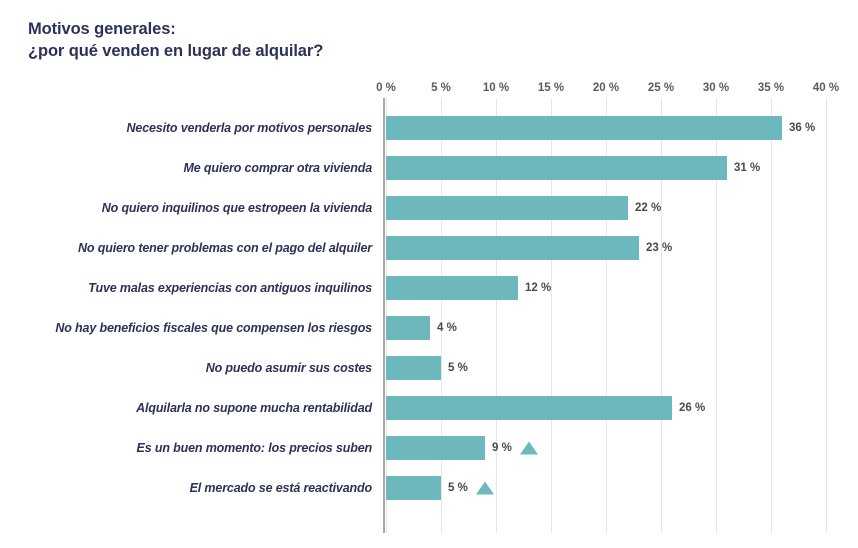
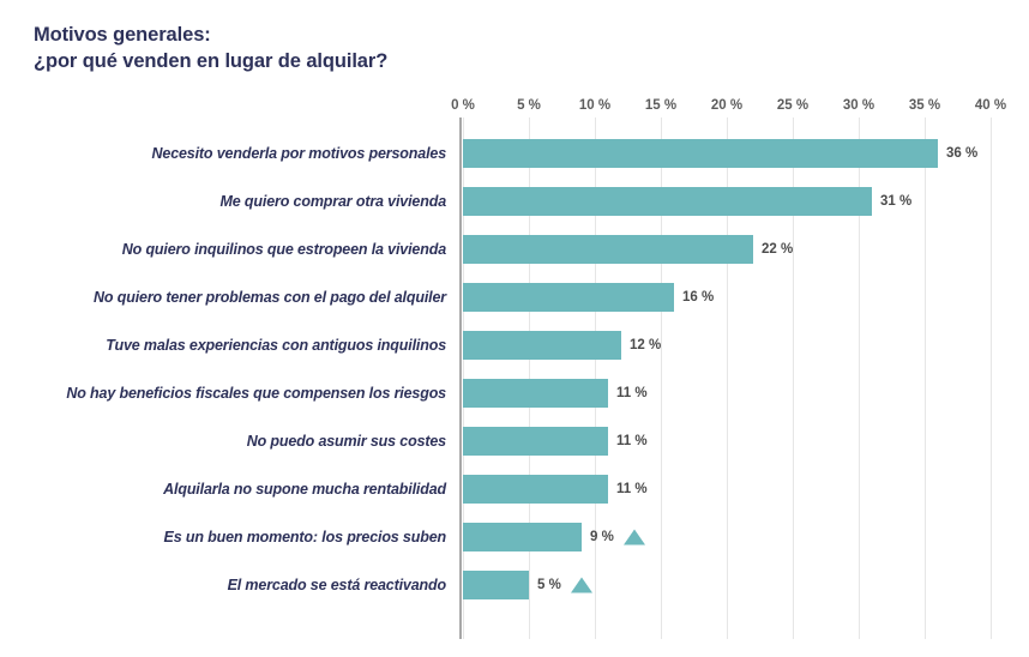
No quiero tener problemas con el pago del alquiler: 23 -> 16
No hay beneficios fiscales que compensen los riesgos: 4 -> 11
No puedo asumir sus costes: 5 -> 11
Alquilarla no supone mucha rentabilidad: 26 -> 11
